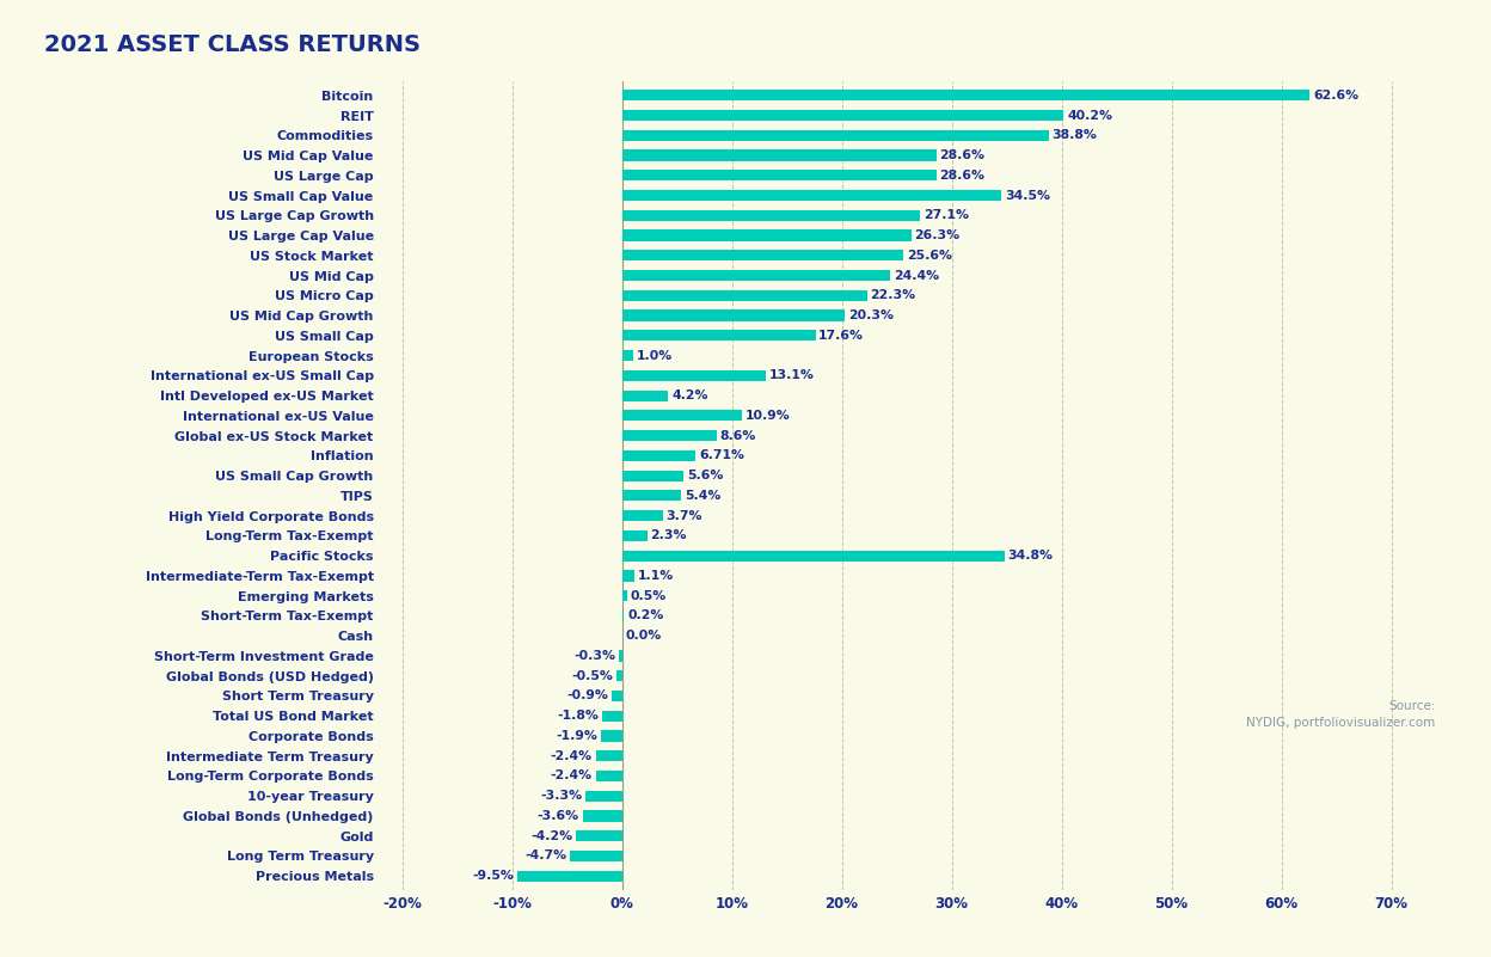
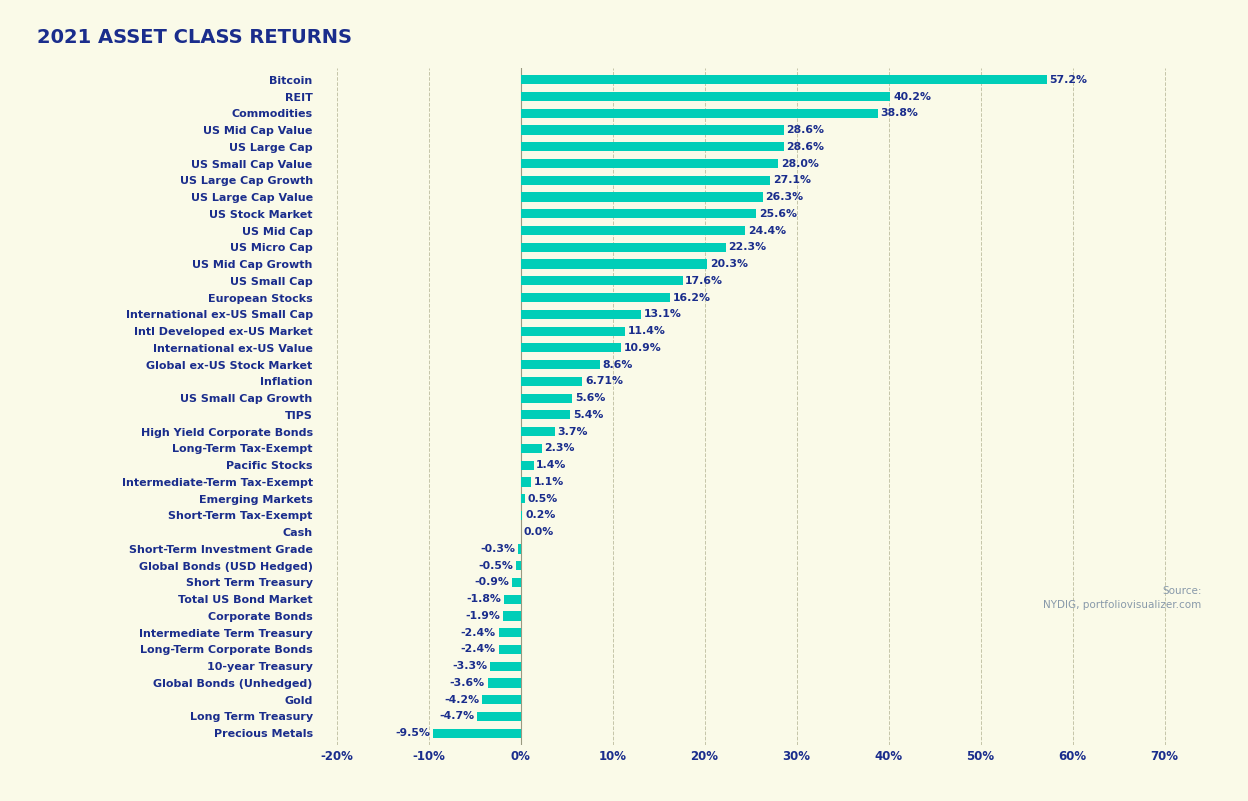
Bitcoin: 62.6% -> 57.2%
US Small Cap Value: 34.5% -> 28.0%
European Stocks: 1.0% -> 16.2%
Intl Developed ex-US Market: 4.2% -> 11.4%
Pacific Stocks: 34.8% -> 1.4%
